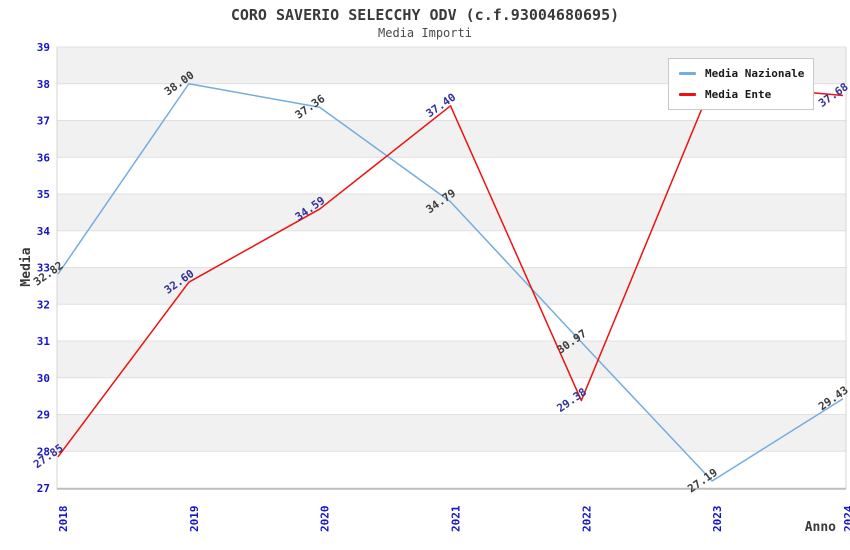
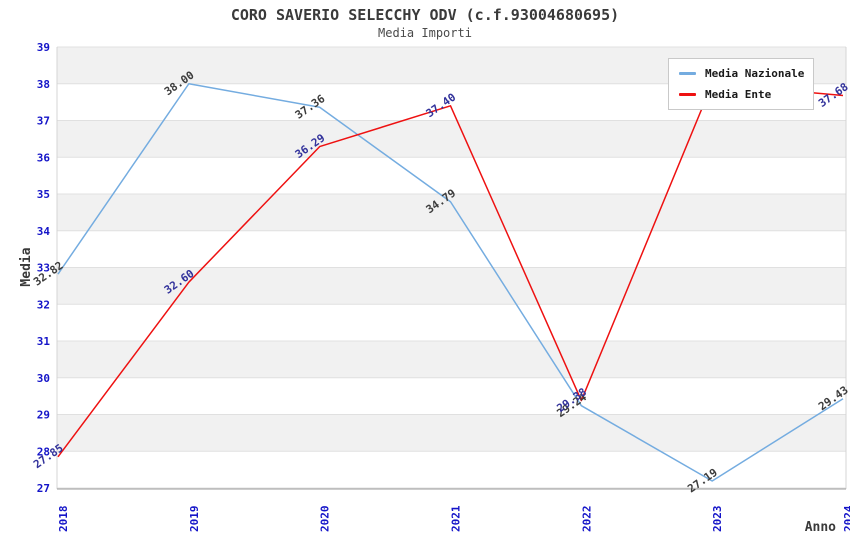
Media Ente/2020: 34.59 -> 36.29
Media Nazionale/2022: 30.97 -> 29.24
